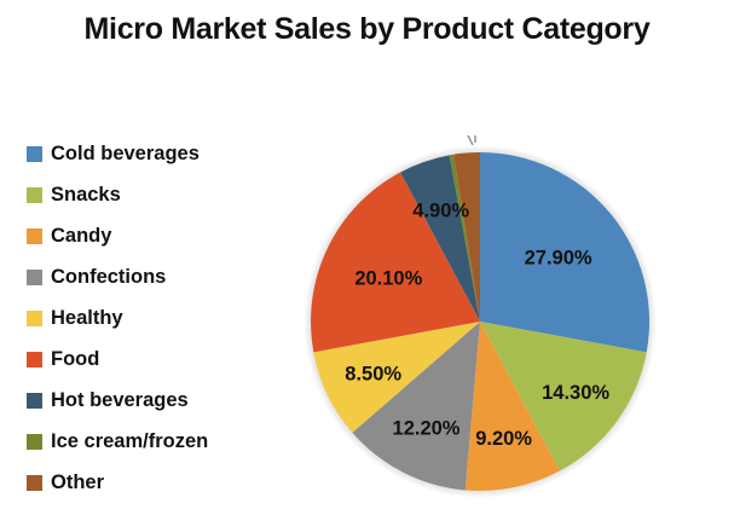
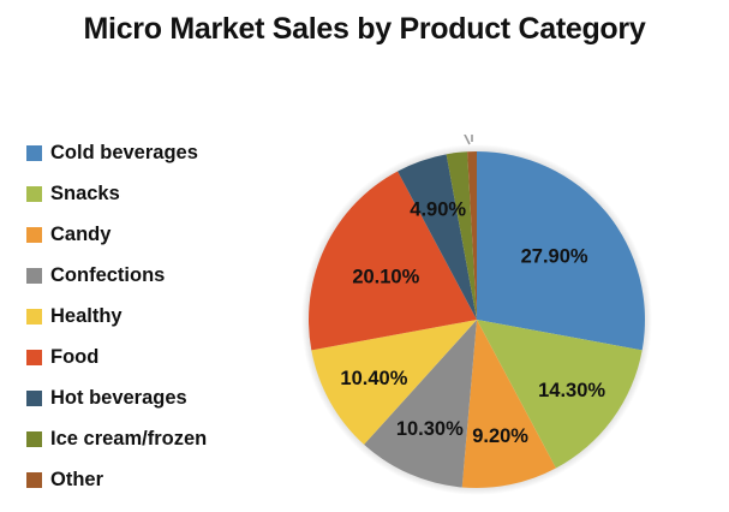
Confections: 12.20% -> 10.30%
Healthy: 8.50% -> 10.40%
Ice cream/frozen: 0.4% -> 2.0%
Other: 2.50% -> 0.90%
